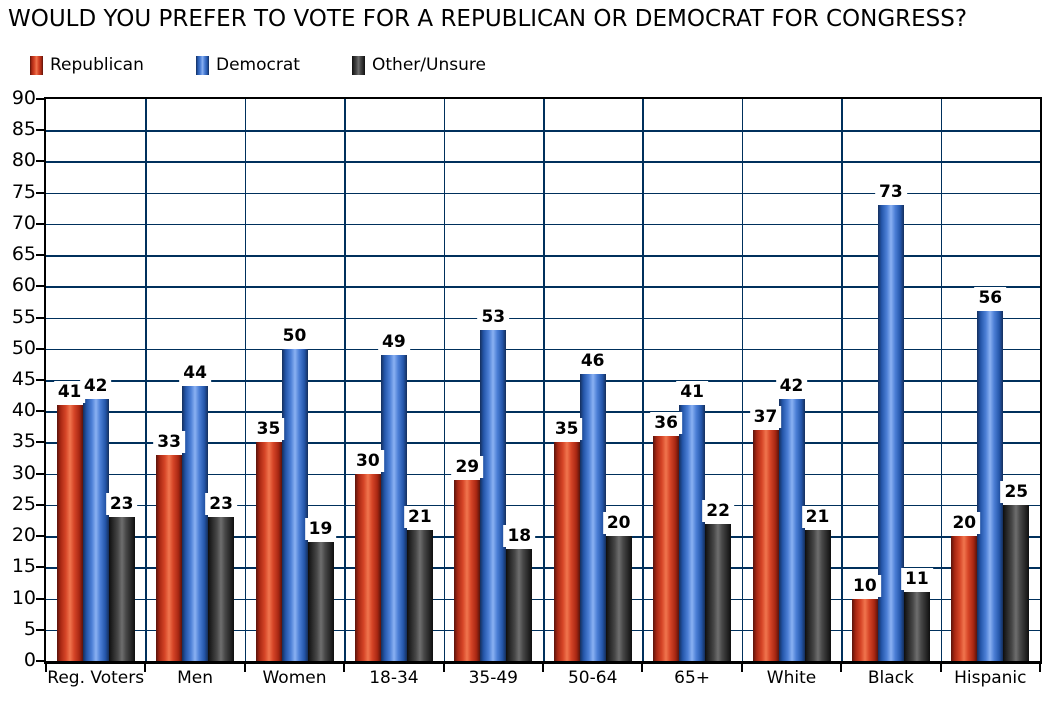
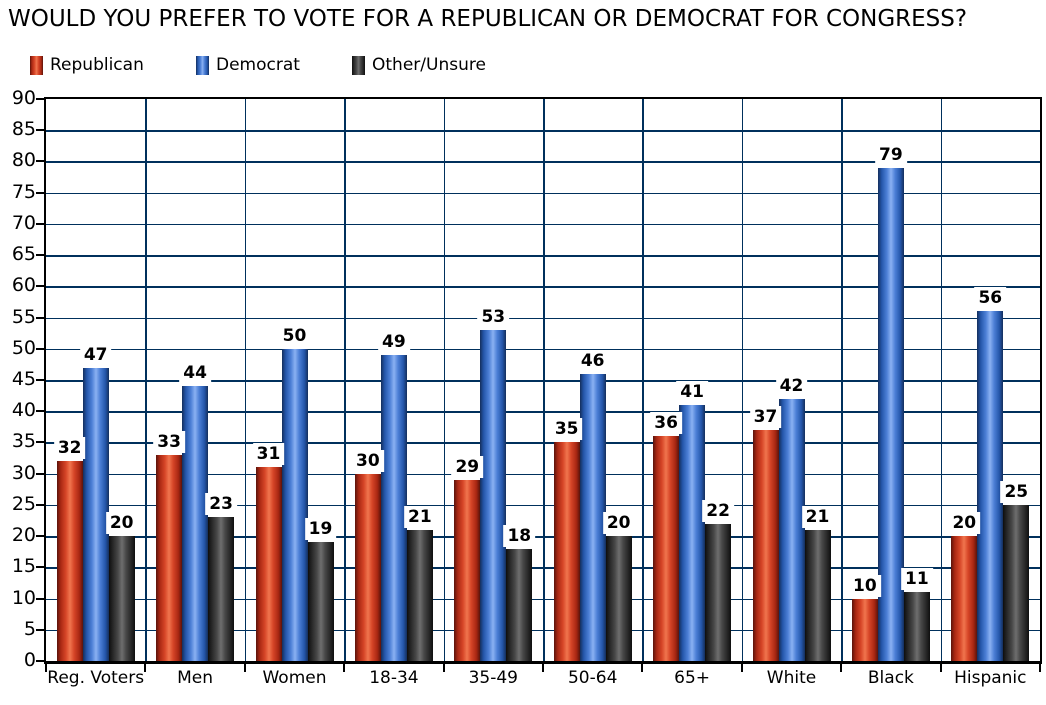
Republican/Reg. Voters: 41 -> 32
Democrat/Reg. Voters: 42 -> 47
Other/Unsure/Reg. Voters: 23 -> 20
Republican/Women: 35 -> 31
Democrat/Black: 73 -> 79
